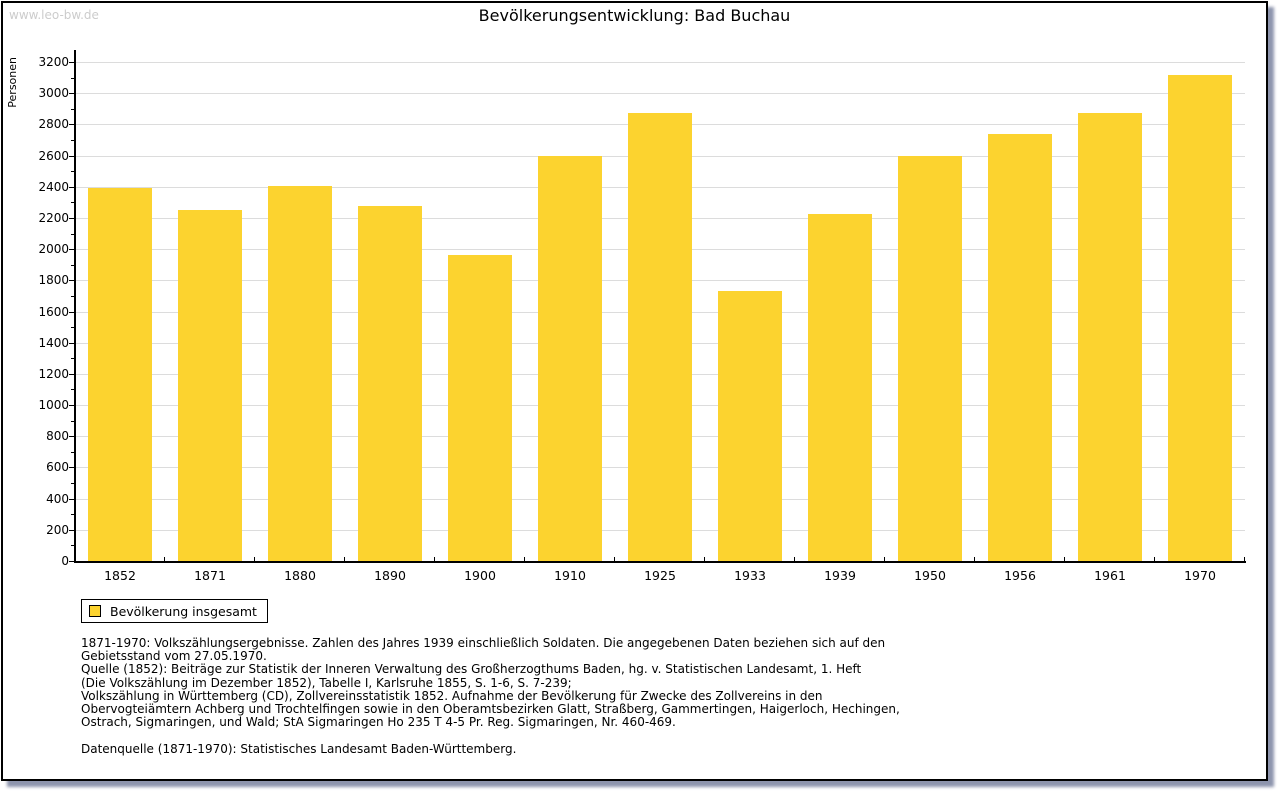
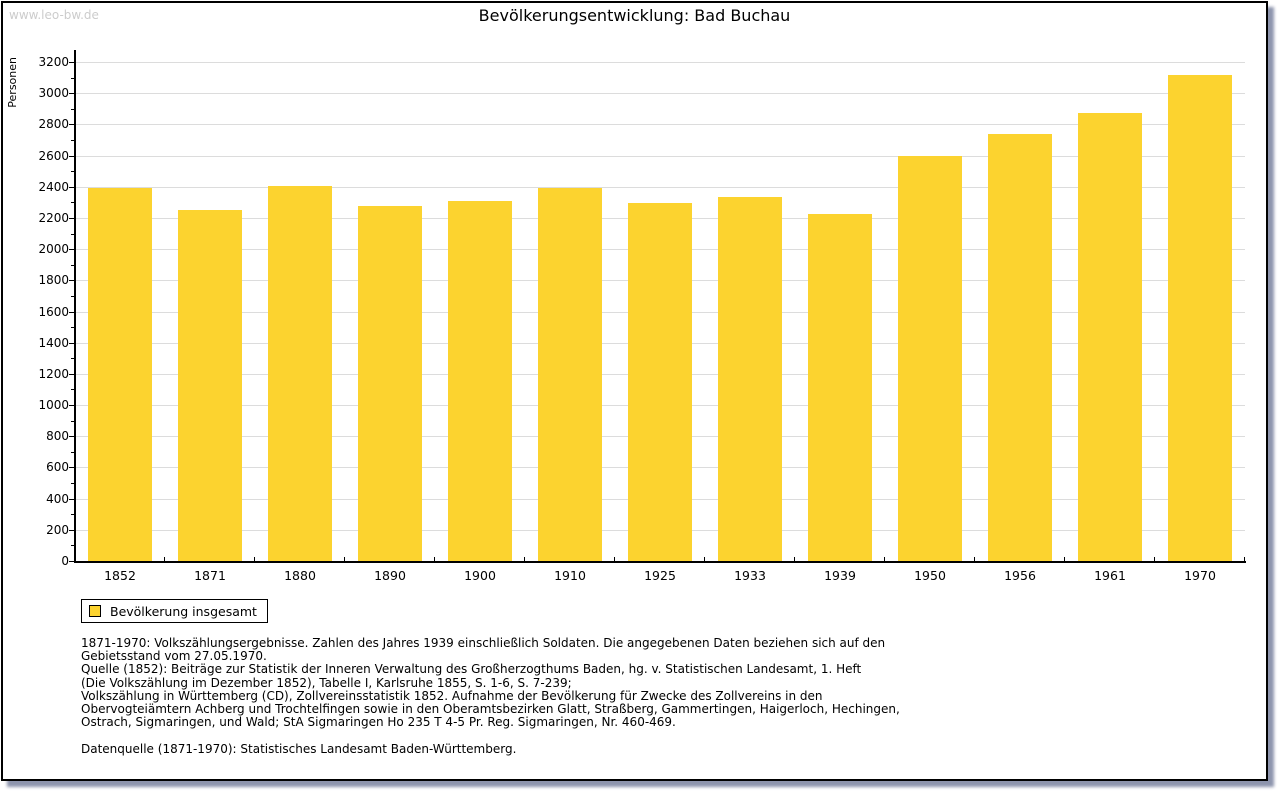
1900: 1960 -> 2310
1910: 2600 -> 2390
1925: 2870 -> 2300
1933: 1730 -> 2340
